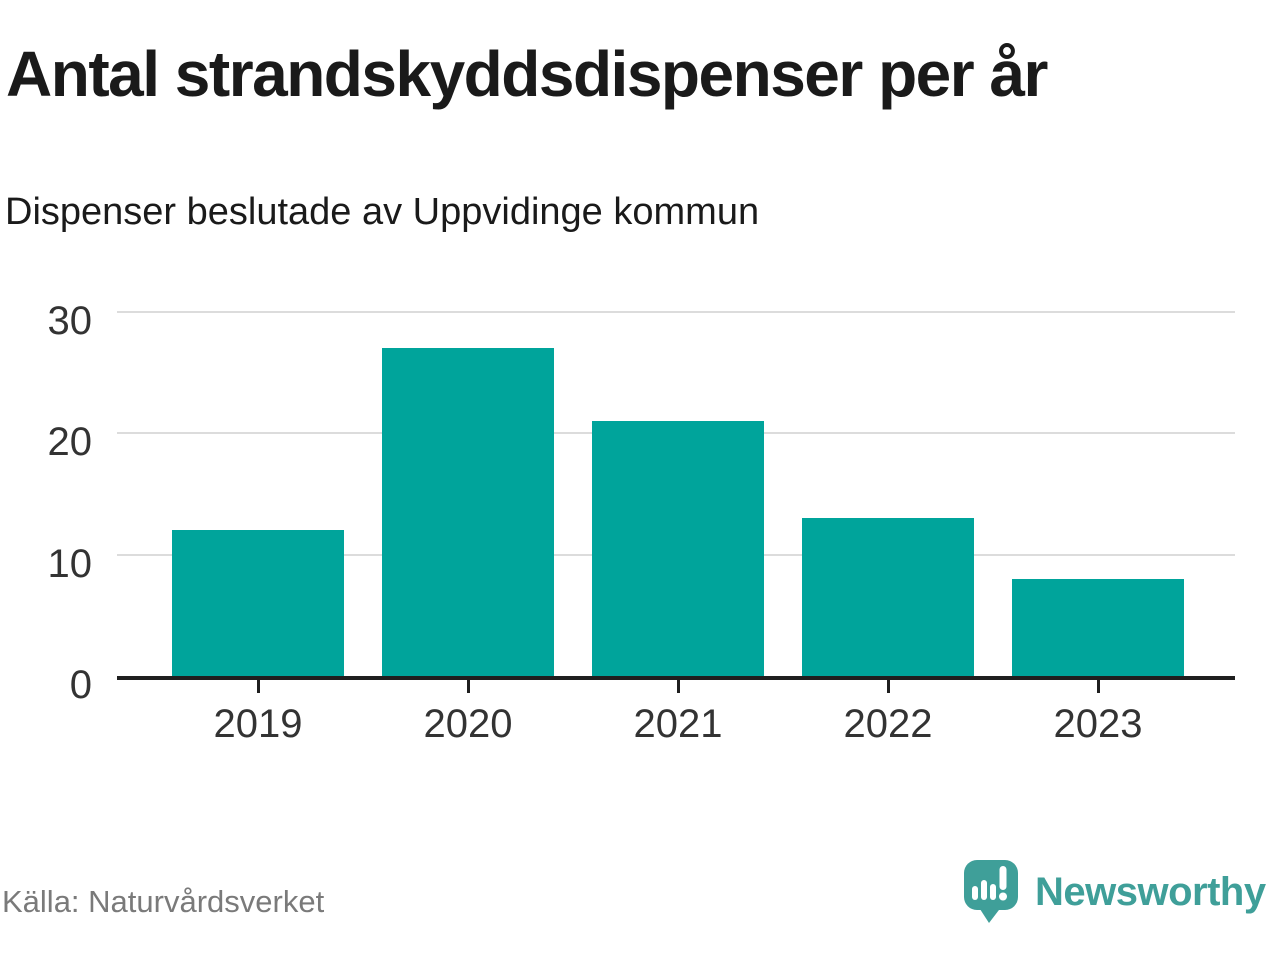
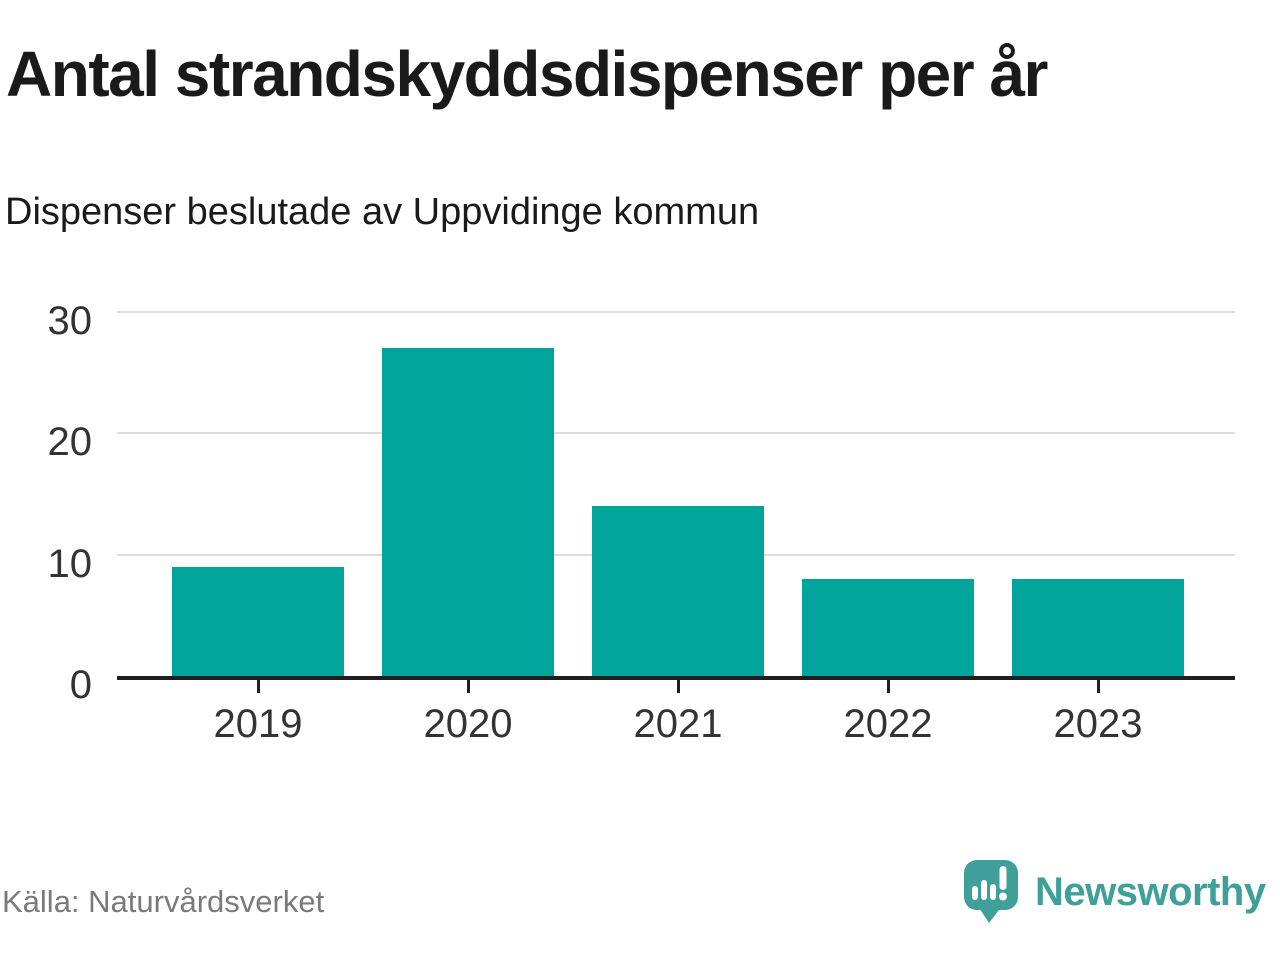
2019: 12 -> 9
2021: 21 -> 14
2022: 13 -> 8
